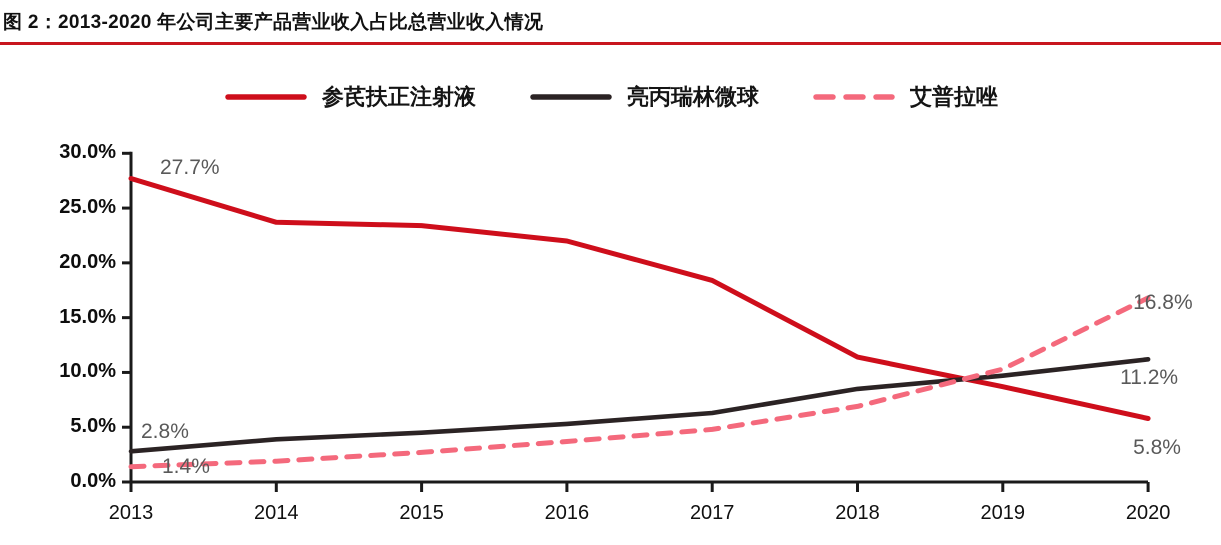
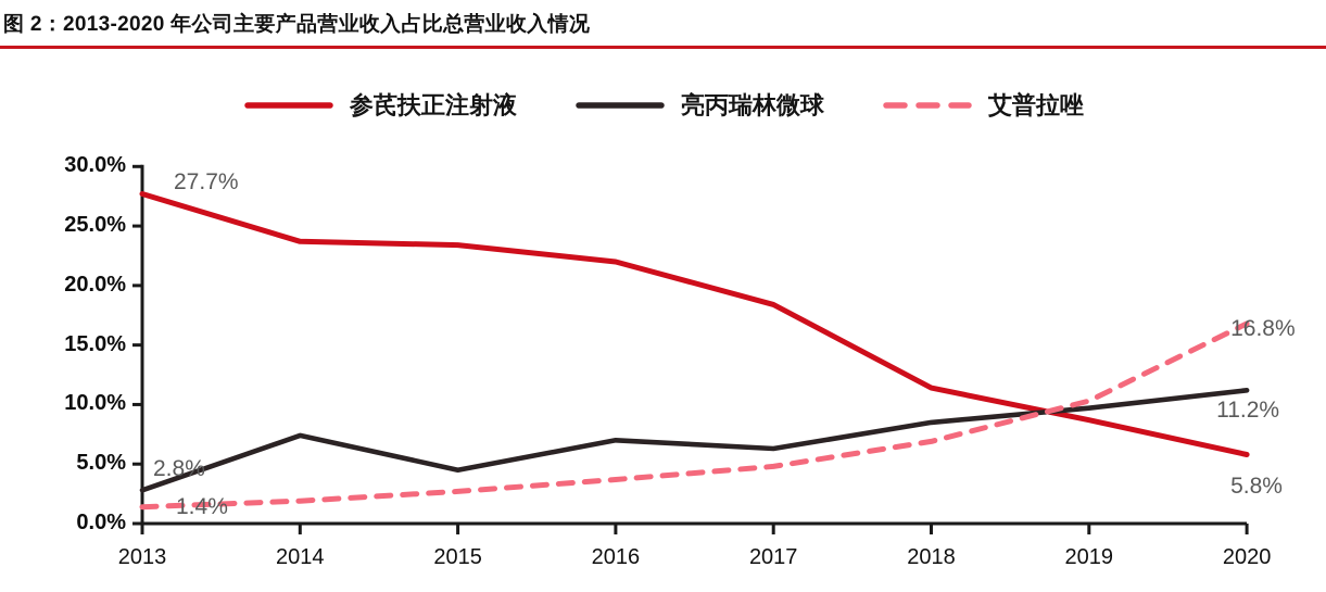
亮丙瑞林微球/2014: 3.9% -> 7.4%
亮丙瑞林微球/2016: 5.3% -> 7.0%
